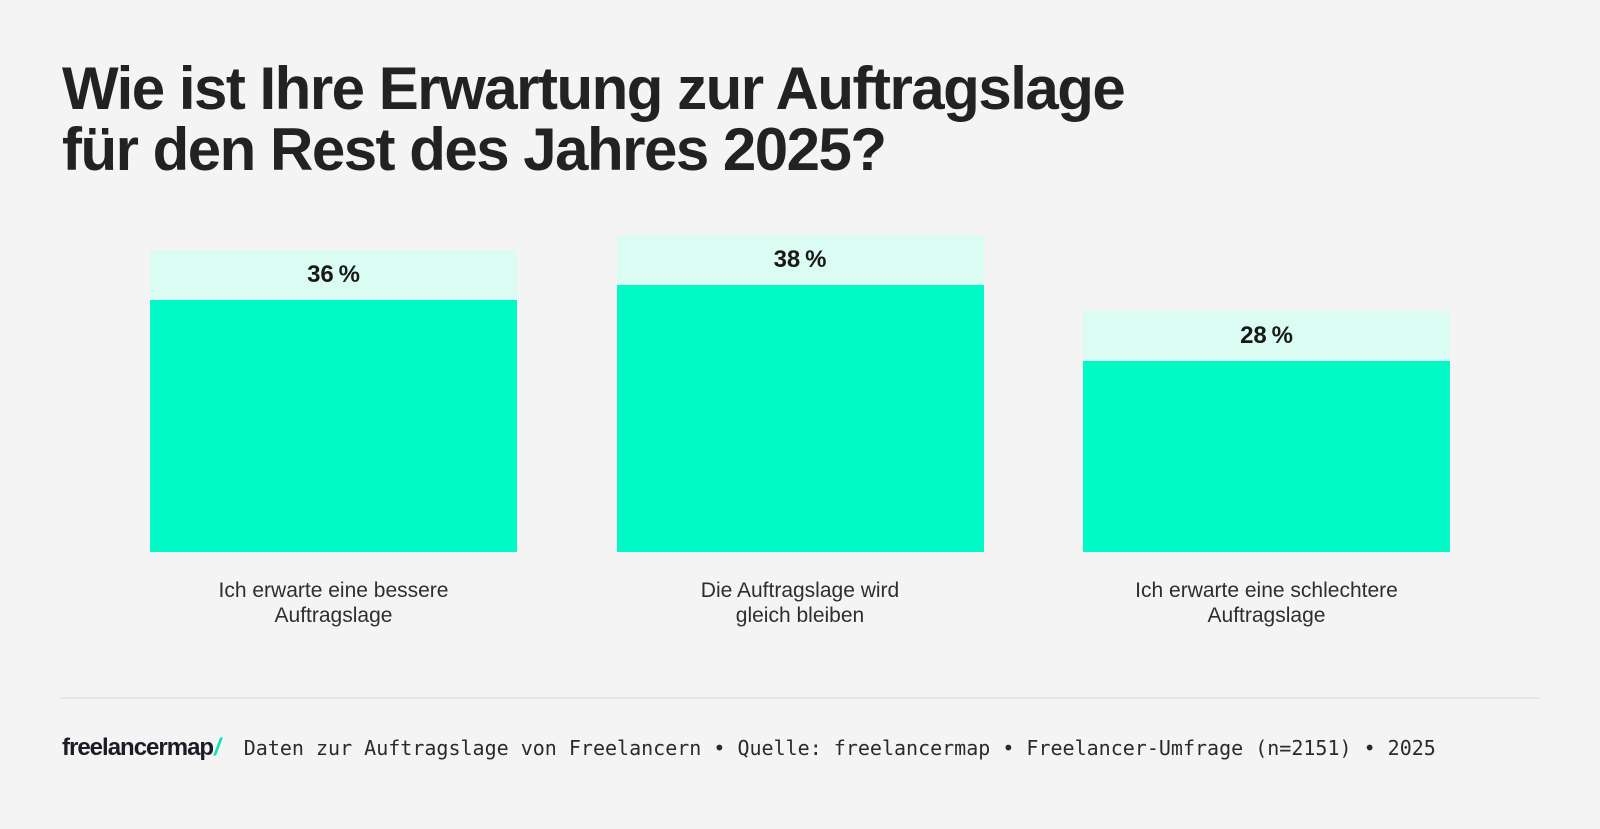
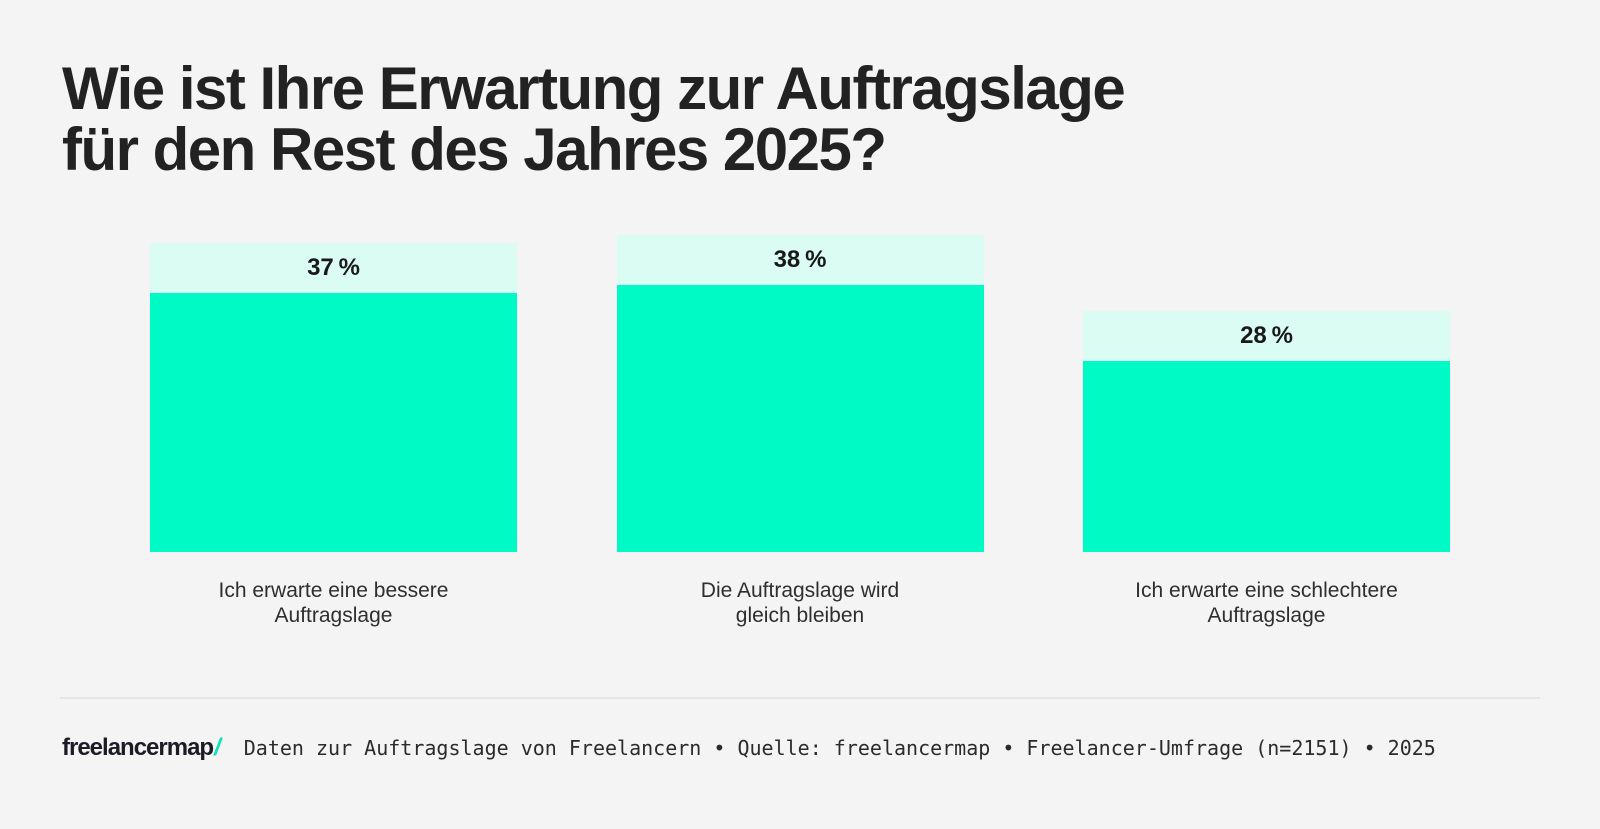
Ich erwarte eine bessere Auftragslage: 36 -> 37
